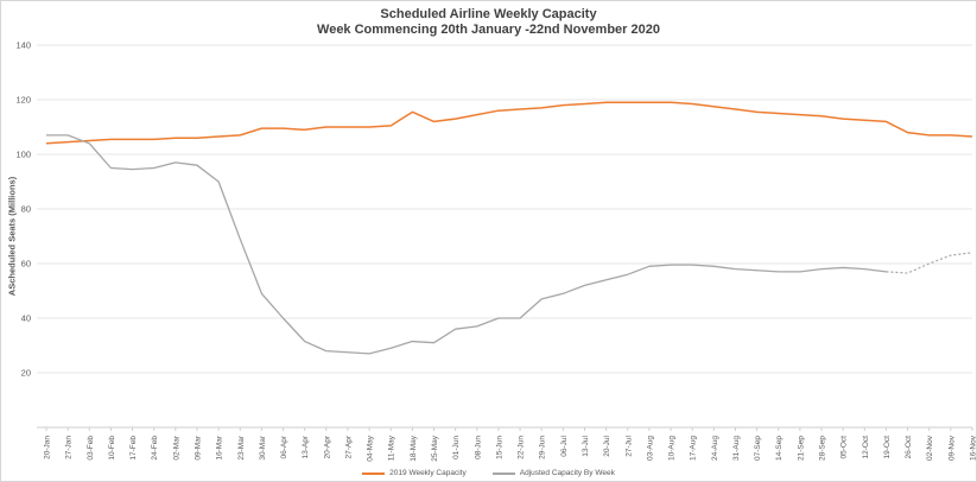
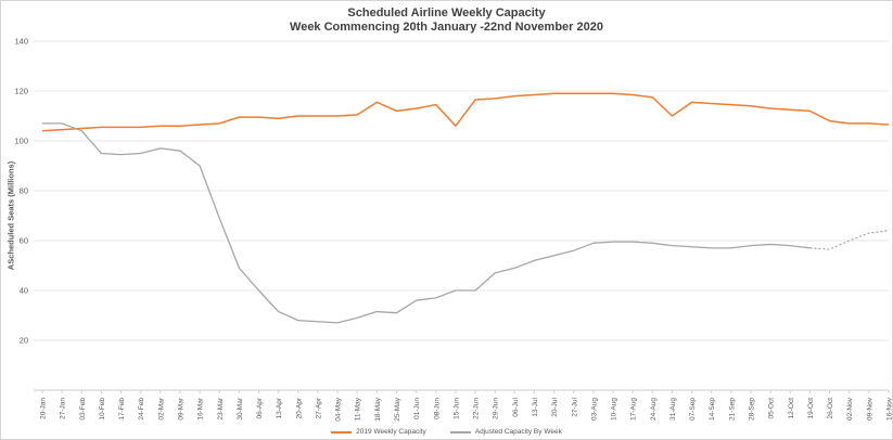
2019 Weekly Capacity/15-Jun: 116 -> 106
2019 Weekly Capacity/31-Aug: 116 -> 110
